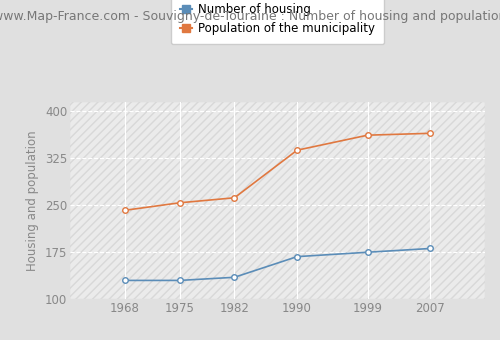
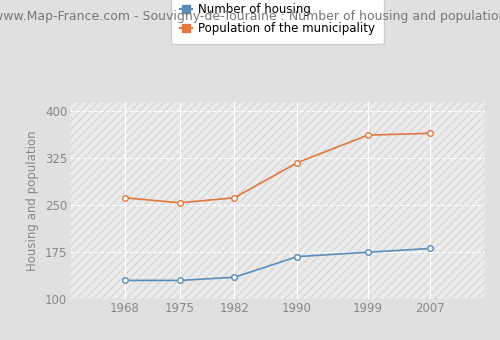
Population of the municipality/1968: 242 -> 262
Population of the municipality/1990: 338 -> 318
